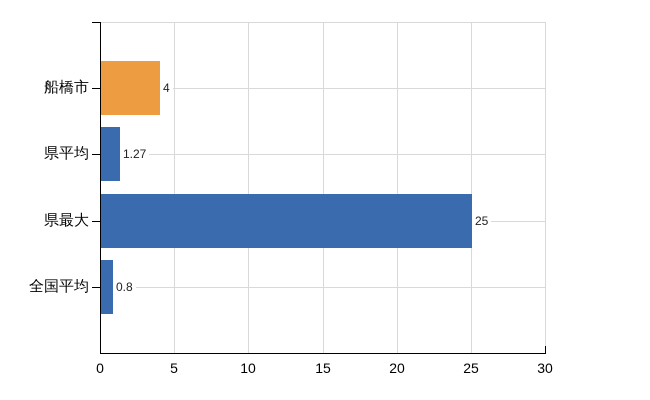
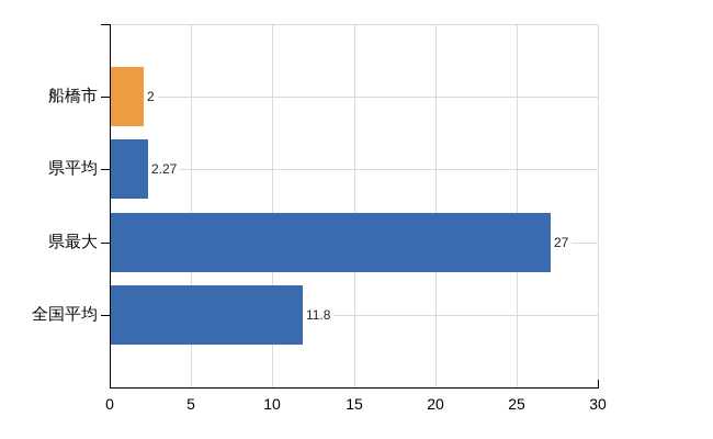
船橋市: 4 -> 2
県平均: 1.27 -> 2.27
県最大: 25 -> 27
全国平均: 0.8 -> 11.8
